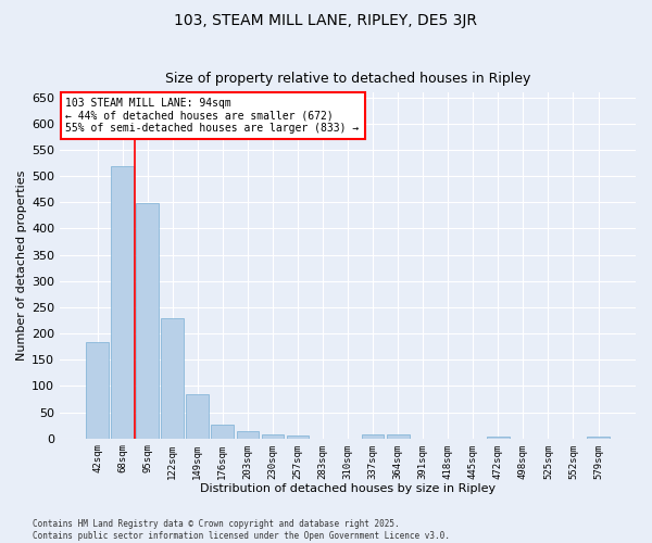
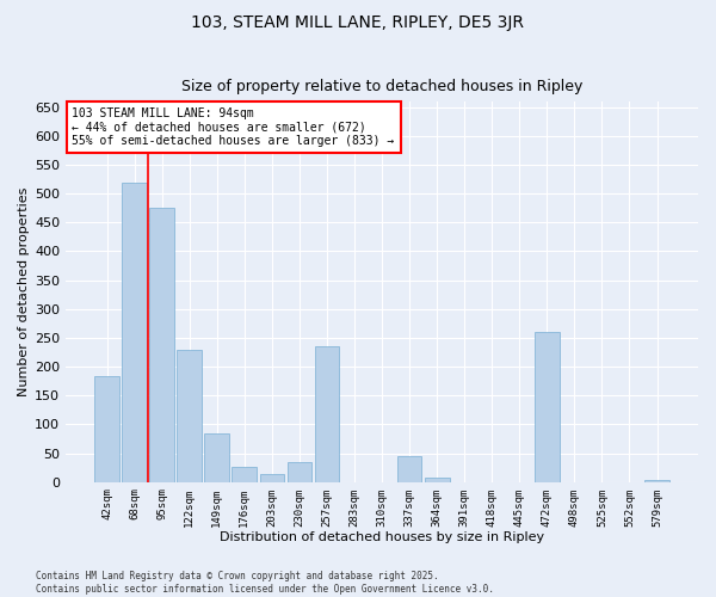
95sqm: 449 -> 475
230sqm: 8 -> 35
257sqm: 5 -> 235
337sqm: 7 -> 45
472sqm: 3 -> 260
